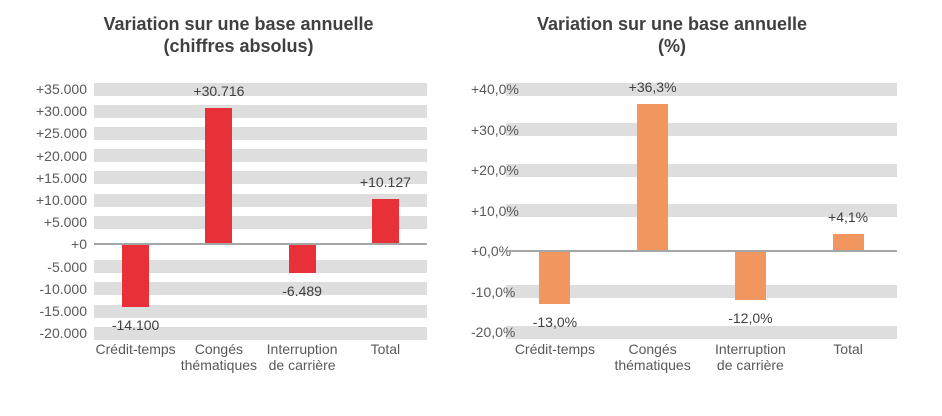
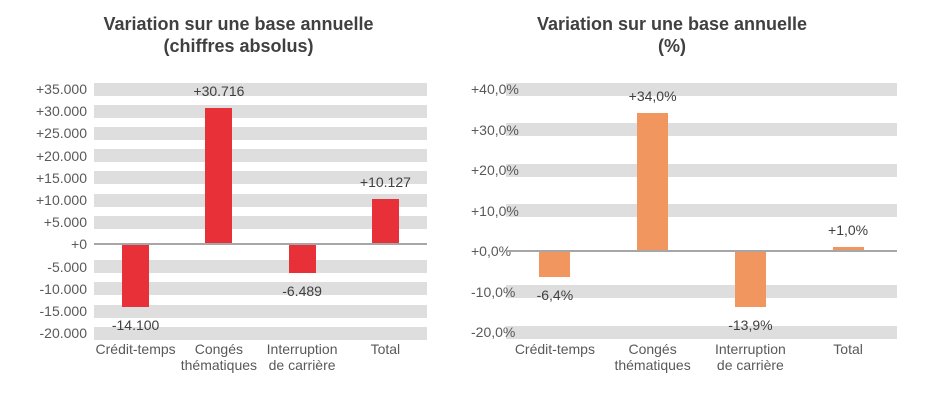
Variation sur une base annuelle (%)/Crédit-temps: -13,0% -> -6,4%
Variation sur une base annuelle (%)/Congés thématiques: +36,3% -> +34,0%
Variation sur une base annuelle (%)/Interruption de carrière: -12,0% -> -13,9%
Variation sur une base annuelle (%)/Total: +4,1% -> +1,0%
